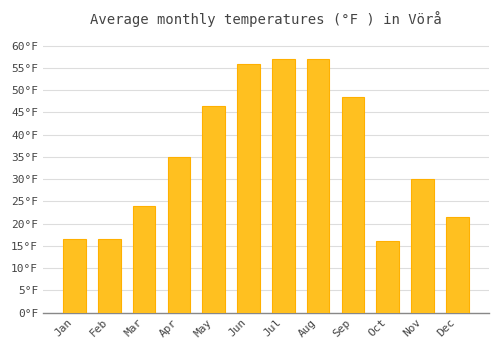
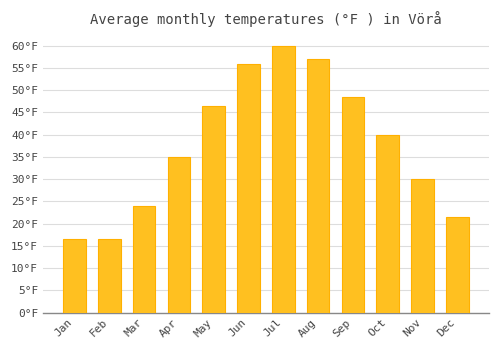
Jul: 57.0°F -> 60.0°F
Oct: 16.0°F -> 40.0°F
